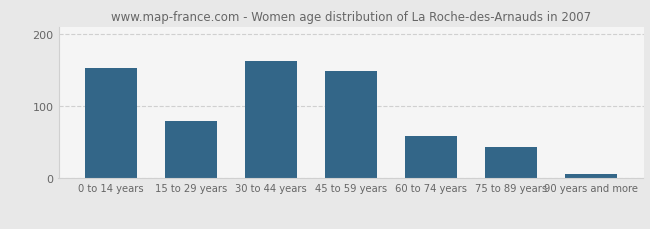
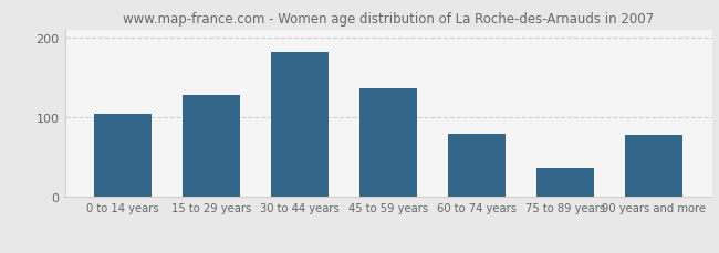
0 to 14 years: 153 -> 104
15 to 29 years: 80 -> 128
30 to 44 years: 163 -> 182
45 to 59 years: 148 -> 136
60 to 74 years: 58 -> 80
75 to 89 years: 43 -> 36
90 years and more: 6 -> 78
